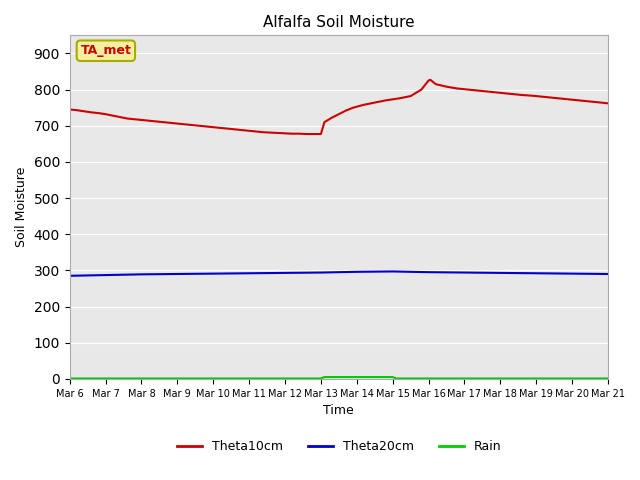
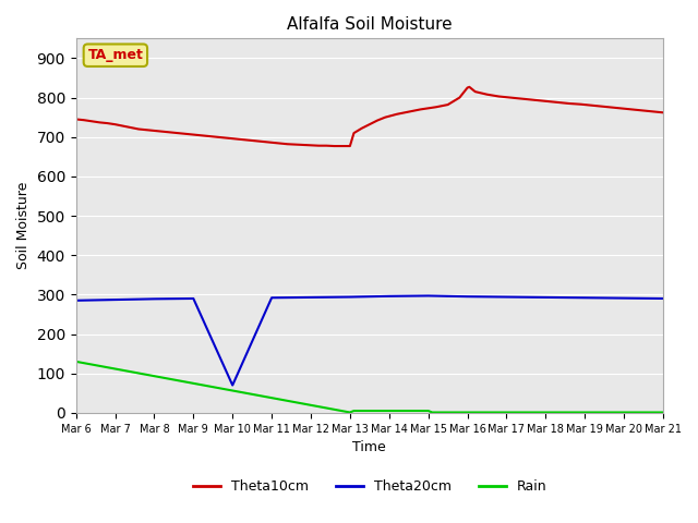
Rain/Mar 6: 1 -> 130
Theta20cm/Mar 10: 291 -> 70
